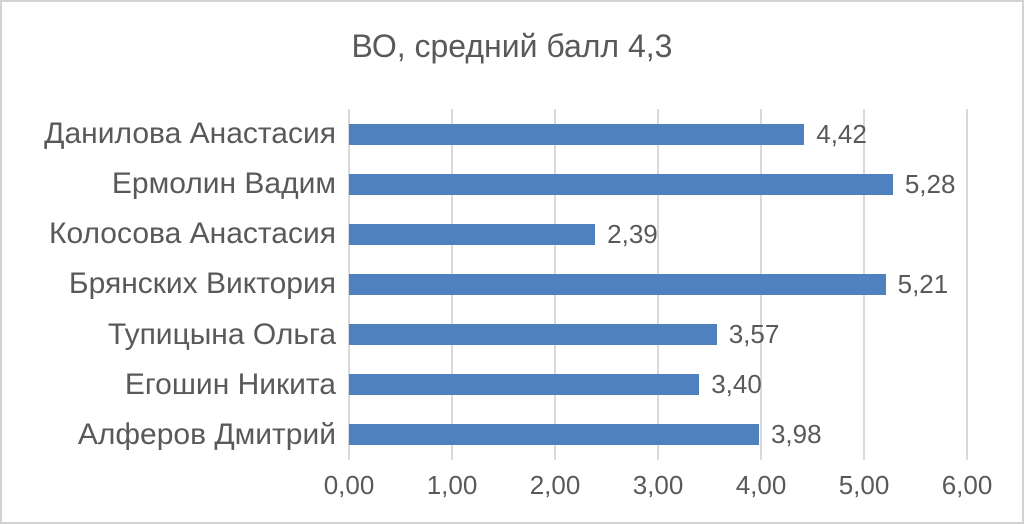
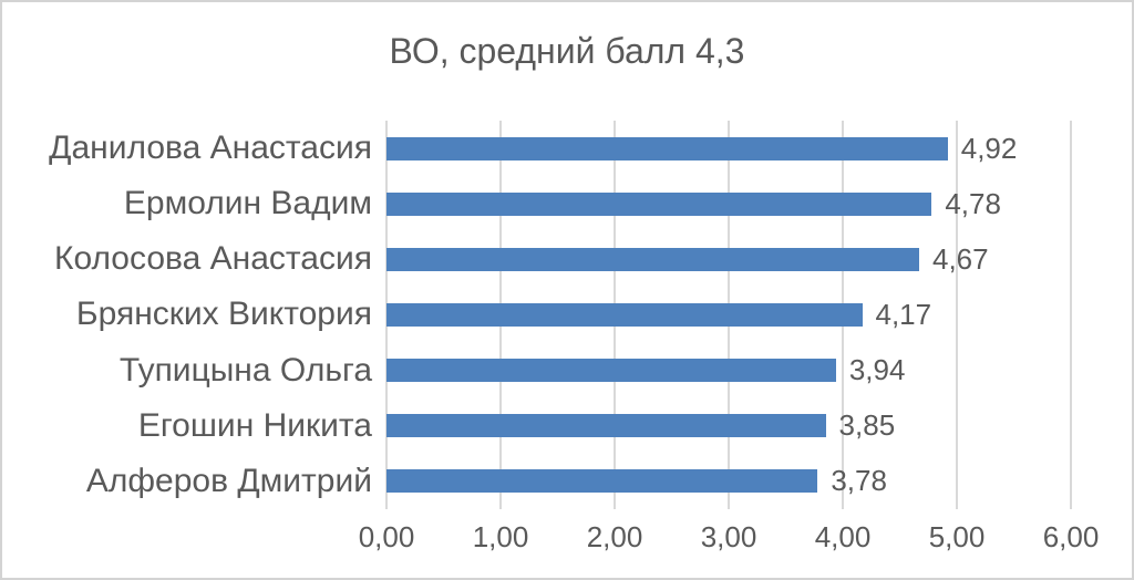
Данилова Анастасия: 4,42 -> 4,92
Ермолин Вадим: 5,28 -> 4,78
Колосова Анастасия: 2,39 -> 4,67
Брянских Виктория: 5,21 -> 4,17
Тупицына Ольга: 3,57 -> 3,94
Егошин Никита: 3,40 -> 3,85
Алферов Дмитрий: 3,98 -> 3,78
